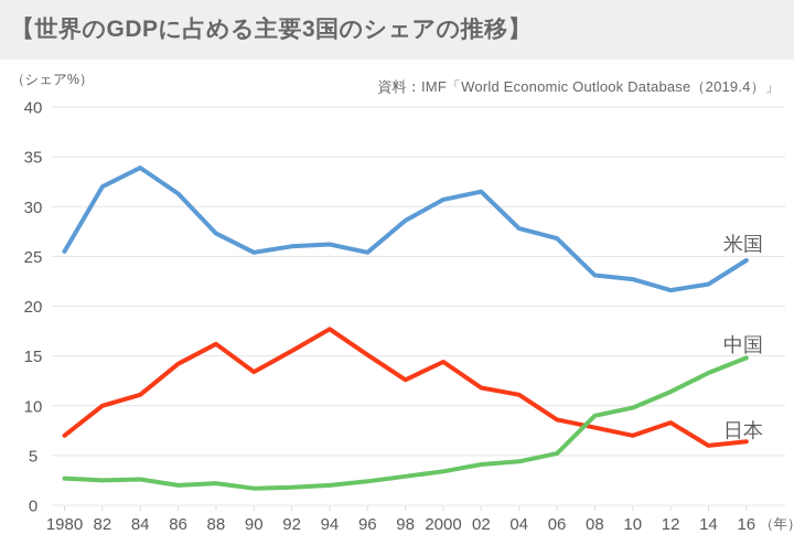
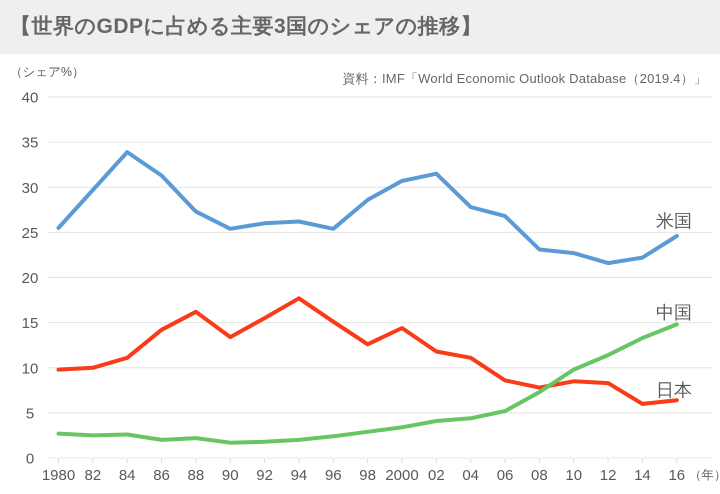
日本/1980: 7 -> 10
米国/82: 32 -> 30
中国/08: 9 -> 7
日本/10: 7 -> 8
